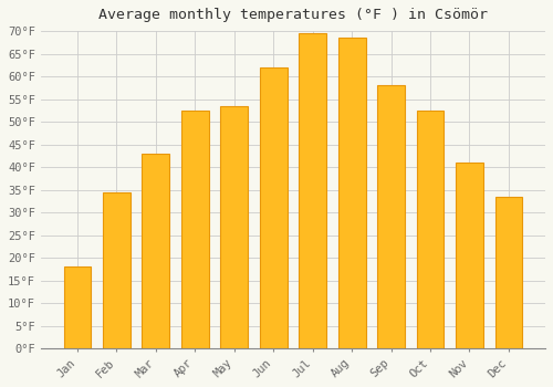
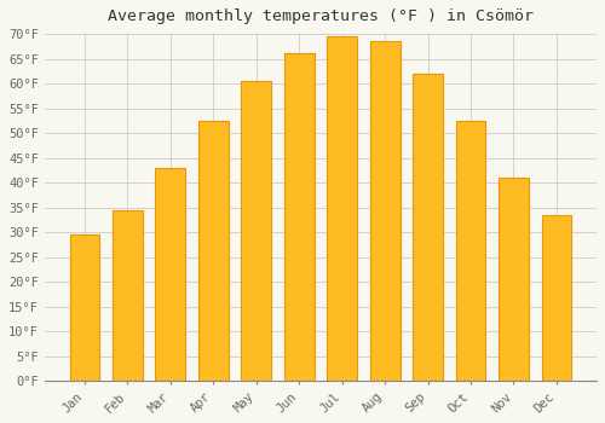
Jan: 18.0°F -> 29.5°F
May: 53.5°F -> 60.5°F
Jun: 62.0°F -> 66.0°F
Sep: 58.0°F -> 62.0°F
